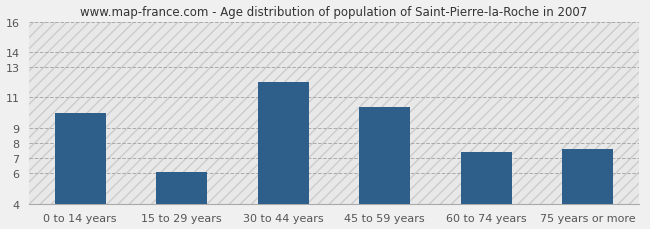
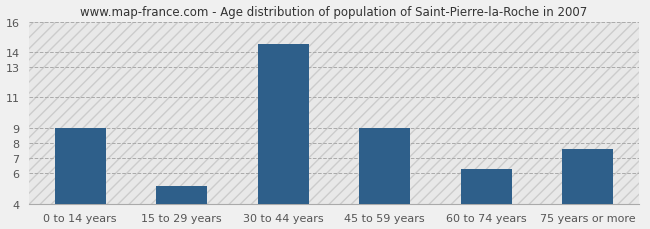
0 to 14 years: 10.0 -> 9.0
15 to 29 years: 6.1 -> 5.2
30 to 44 years: 12.0 -> 14.5
45 to 59 years: 10.4 -> 9.0
60 to 74 years: 7.4 -> 6.3
